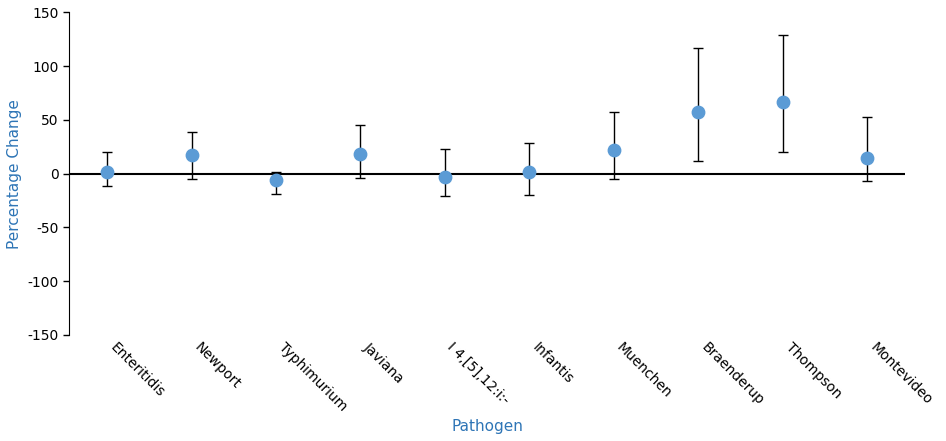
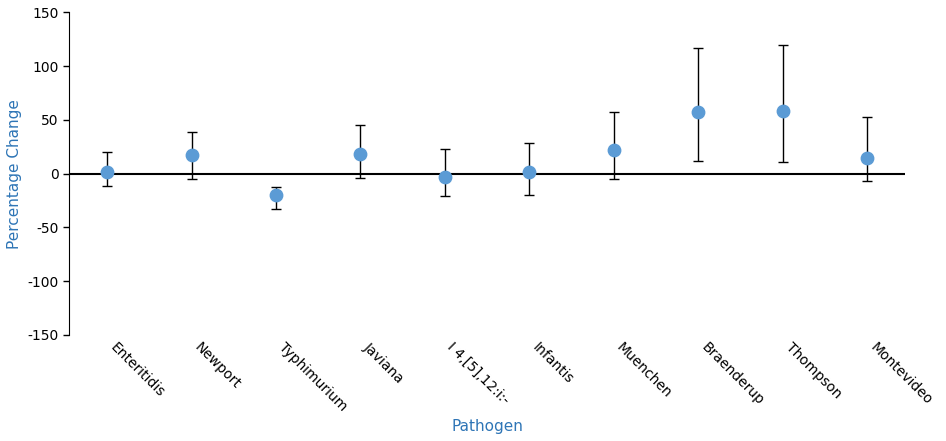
Typhimurium: -6 -> -20
Thompson: 67 -> 58
